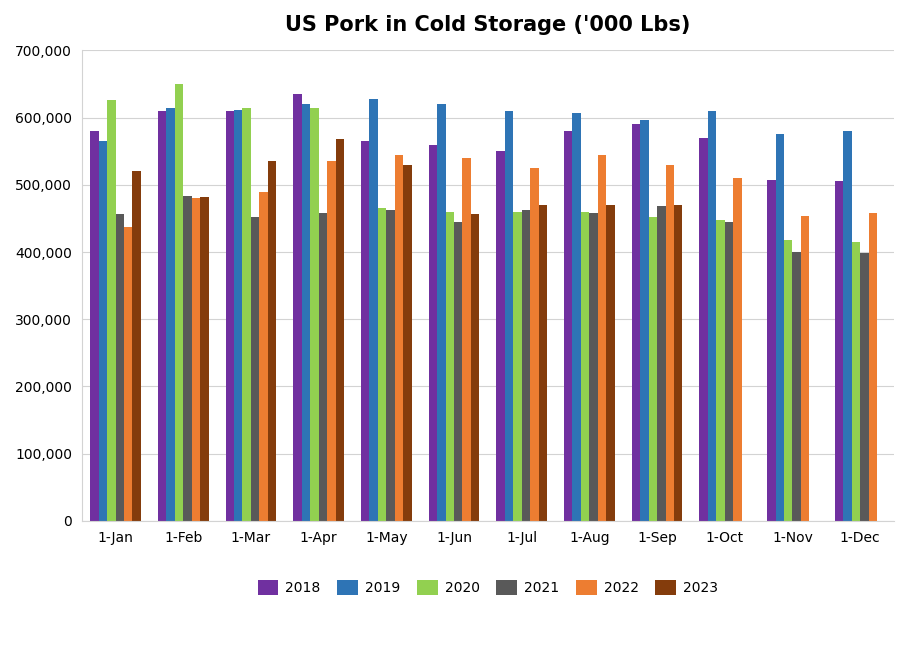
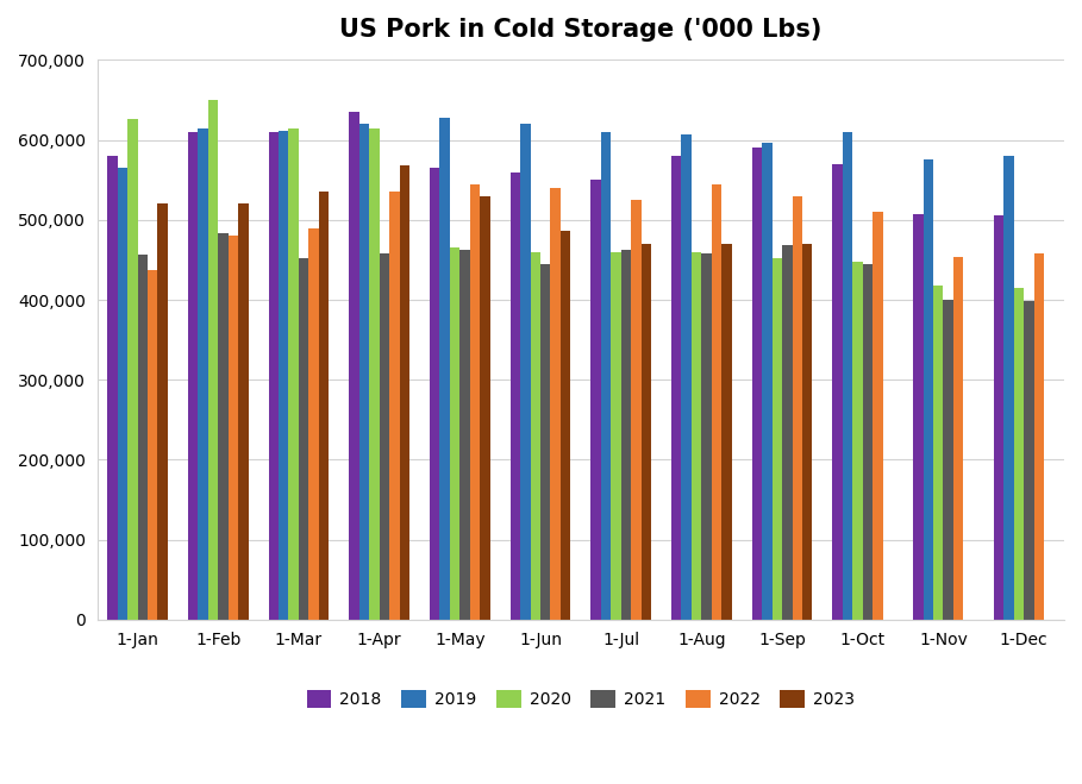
2023/1-Feb: 482,000 -> 521,000
2023/1-Jun: 456,000 -> 487,000
